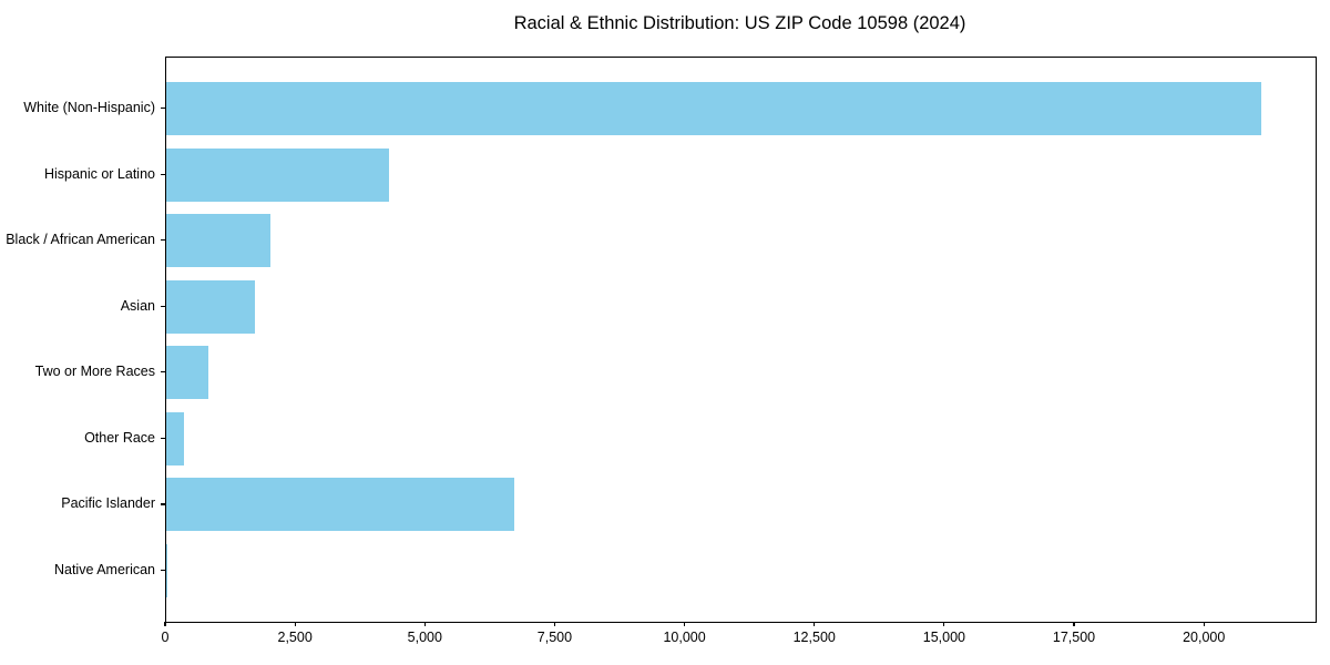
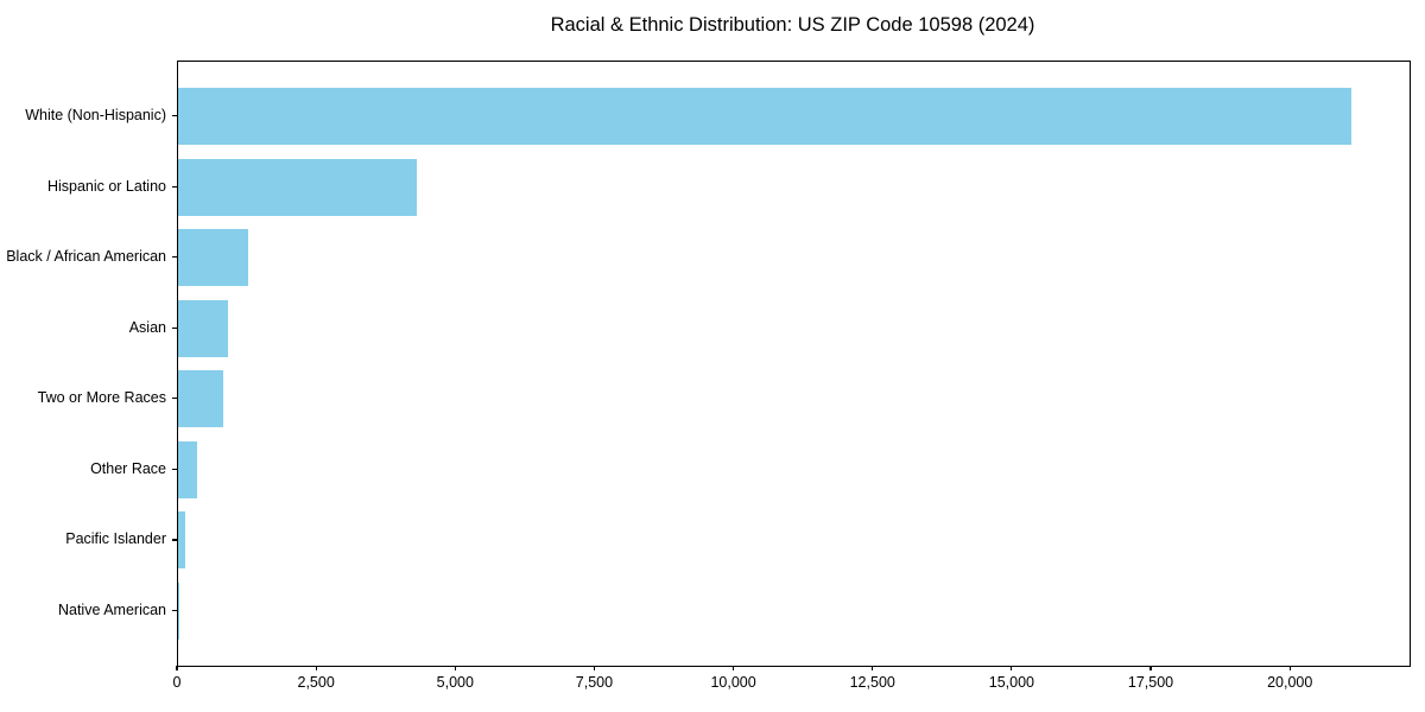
Black / African American: 2000 -> 1200
Asian: 1700 -> 900
Pacific Islander: 6700 -> 100
